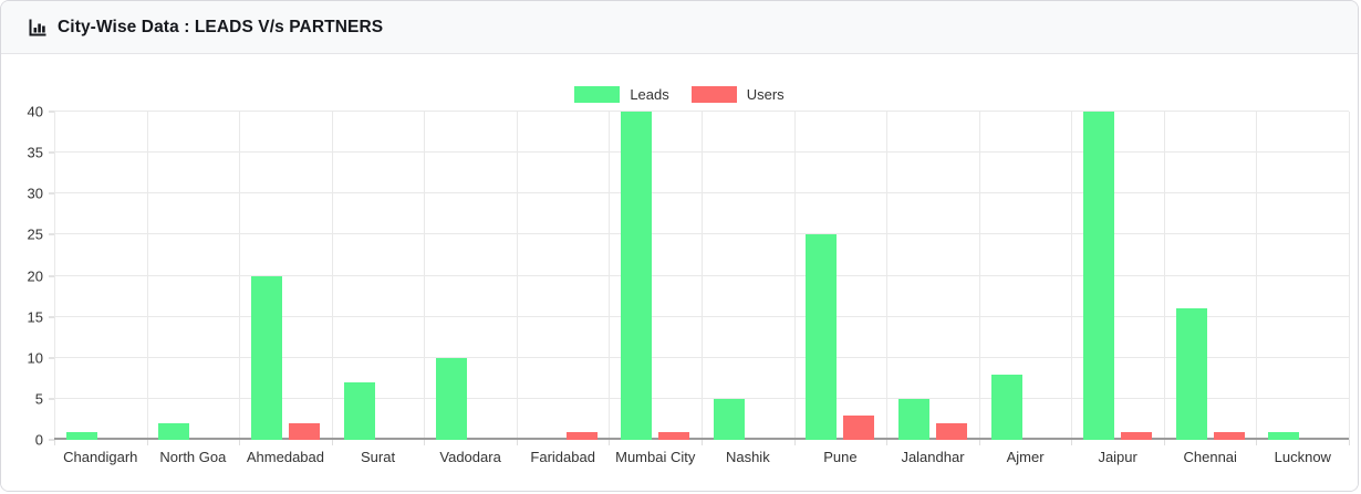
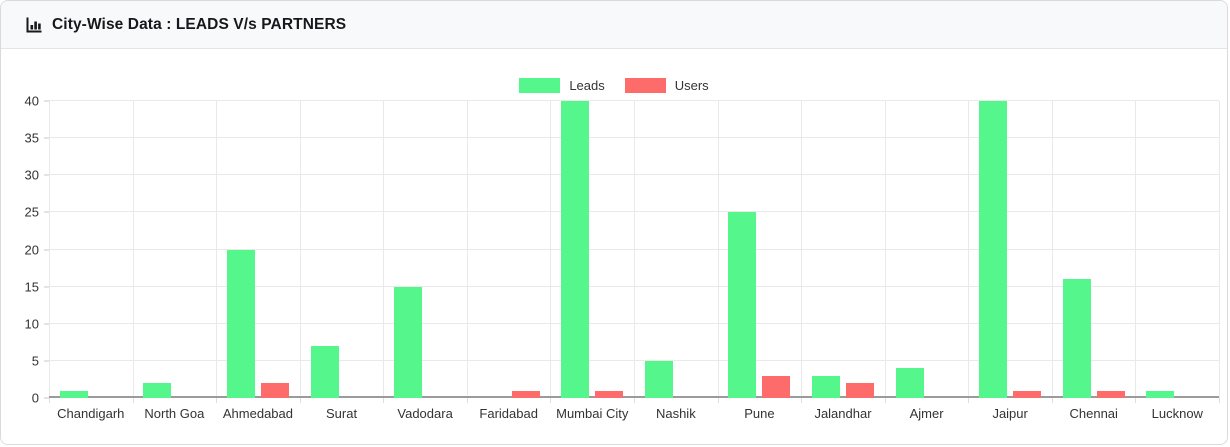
Leads/Vadodara: 10 -> 15
Leads/Jalandhar: 5 -> 3
Leads/Ajmer: 8 -> 4
